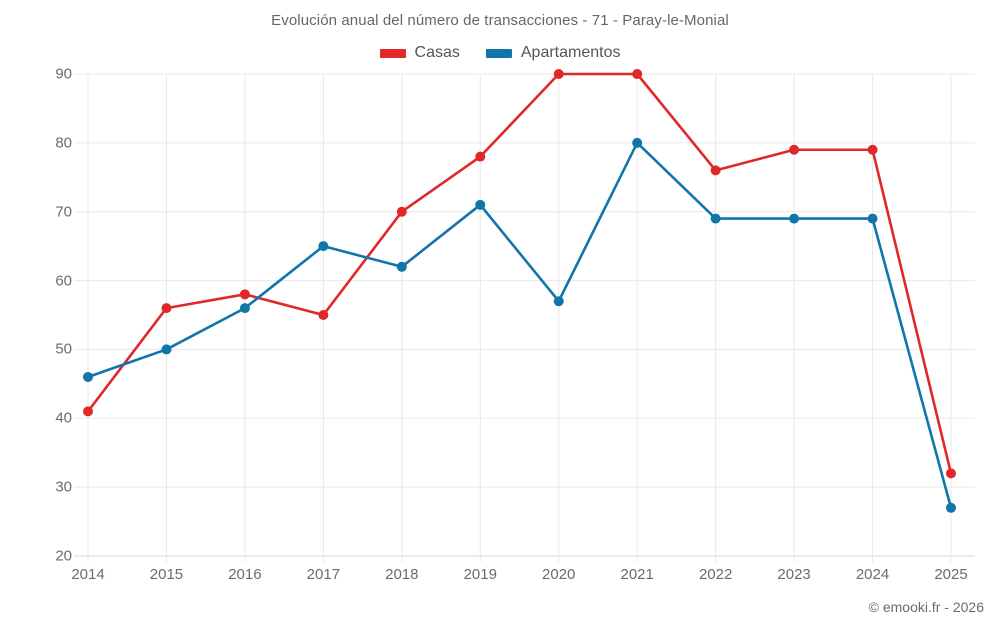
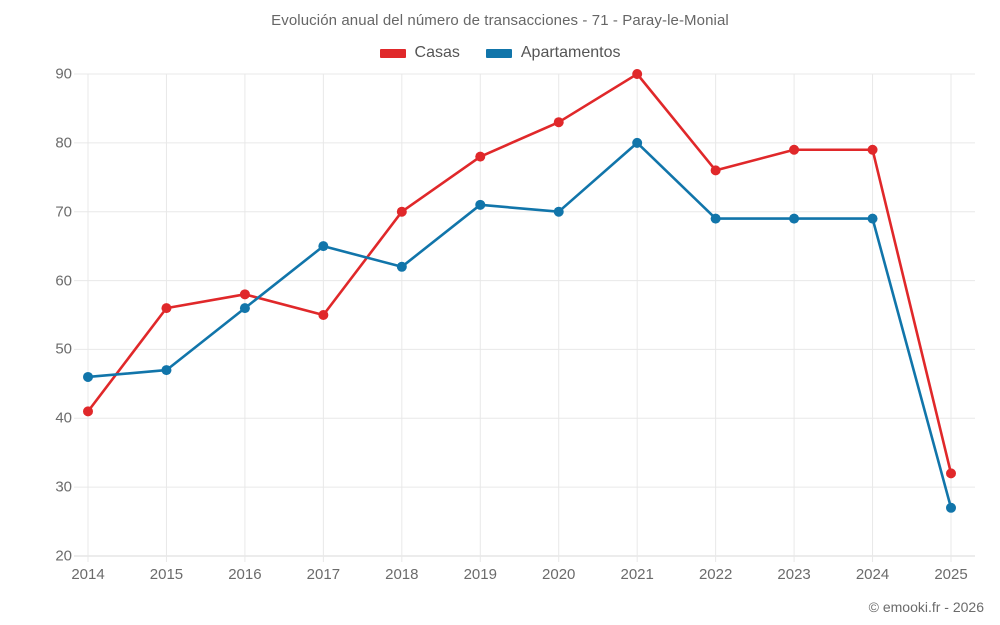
Apartamentos/2015: 50 -> 47
Casas/2020: 90 -> 83
Apartamentos/2020: 57 -> 70
